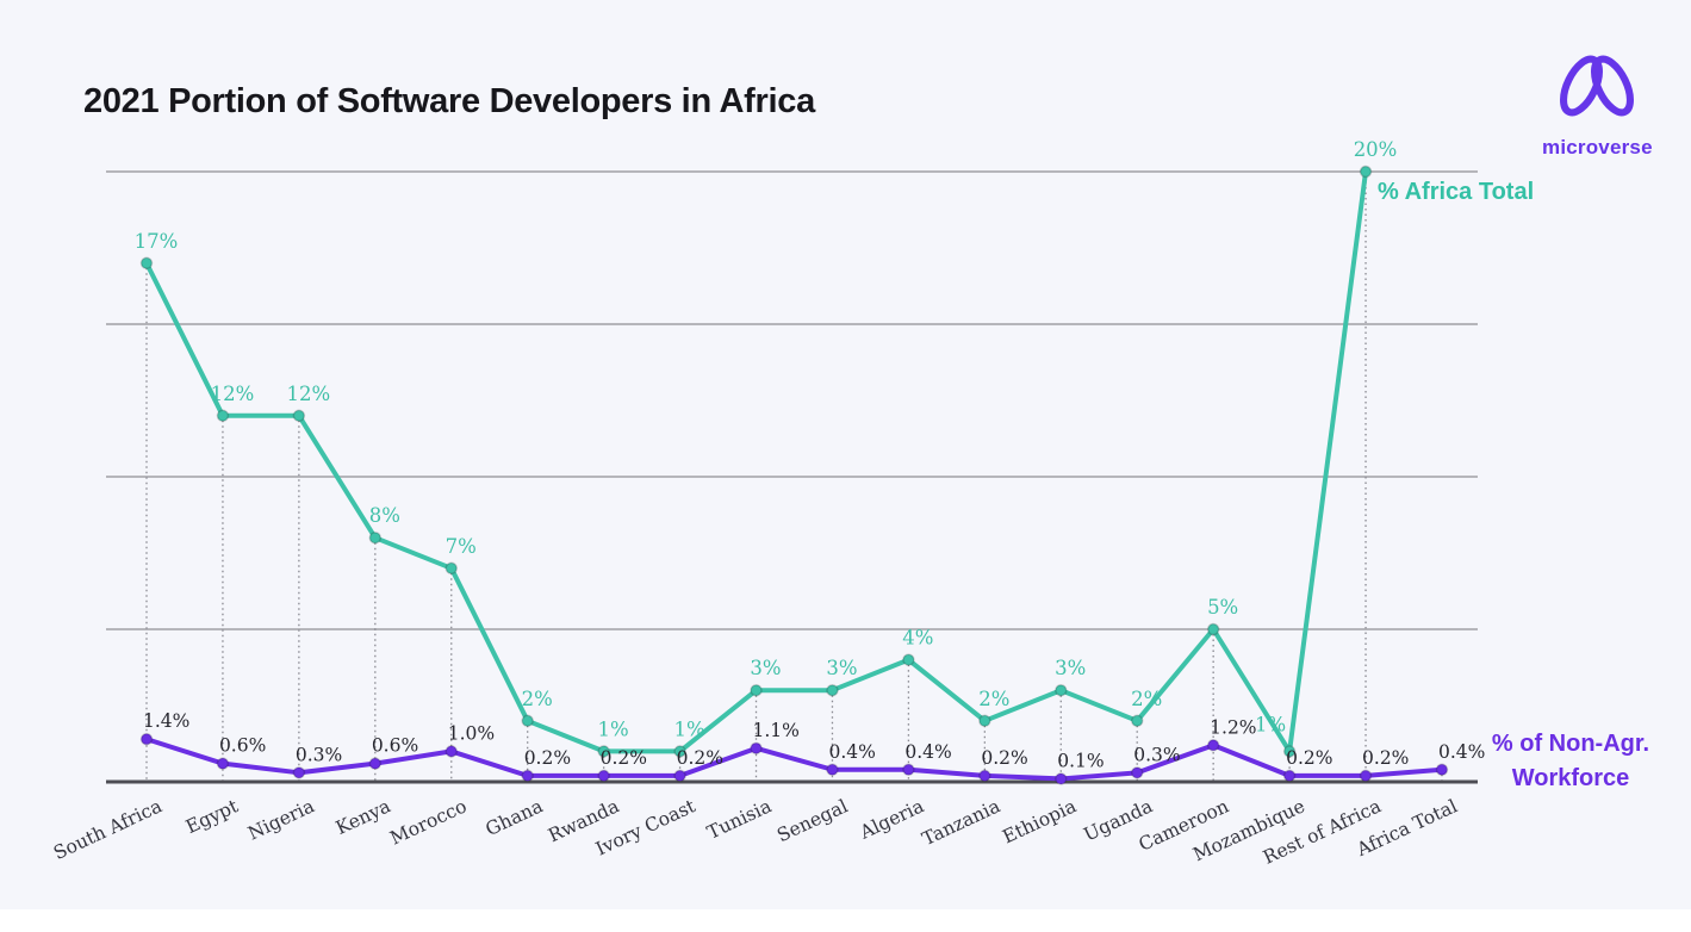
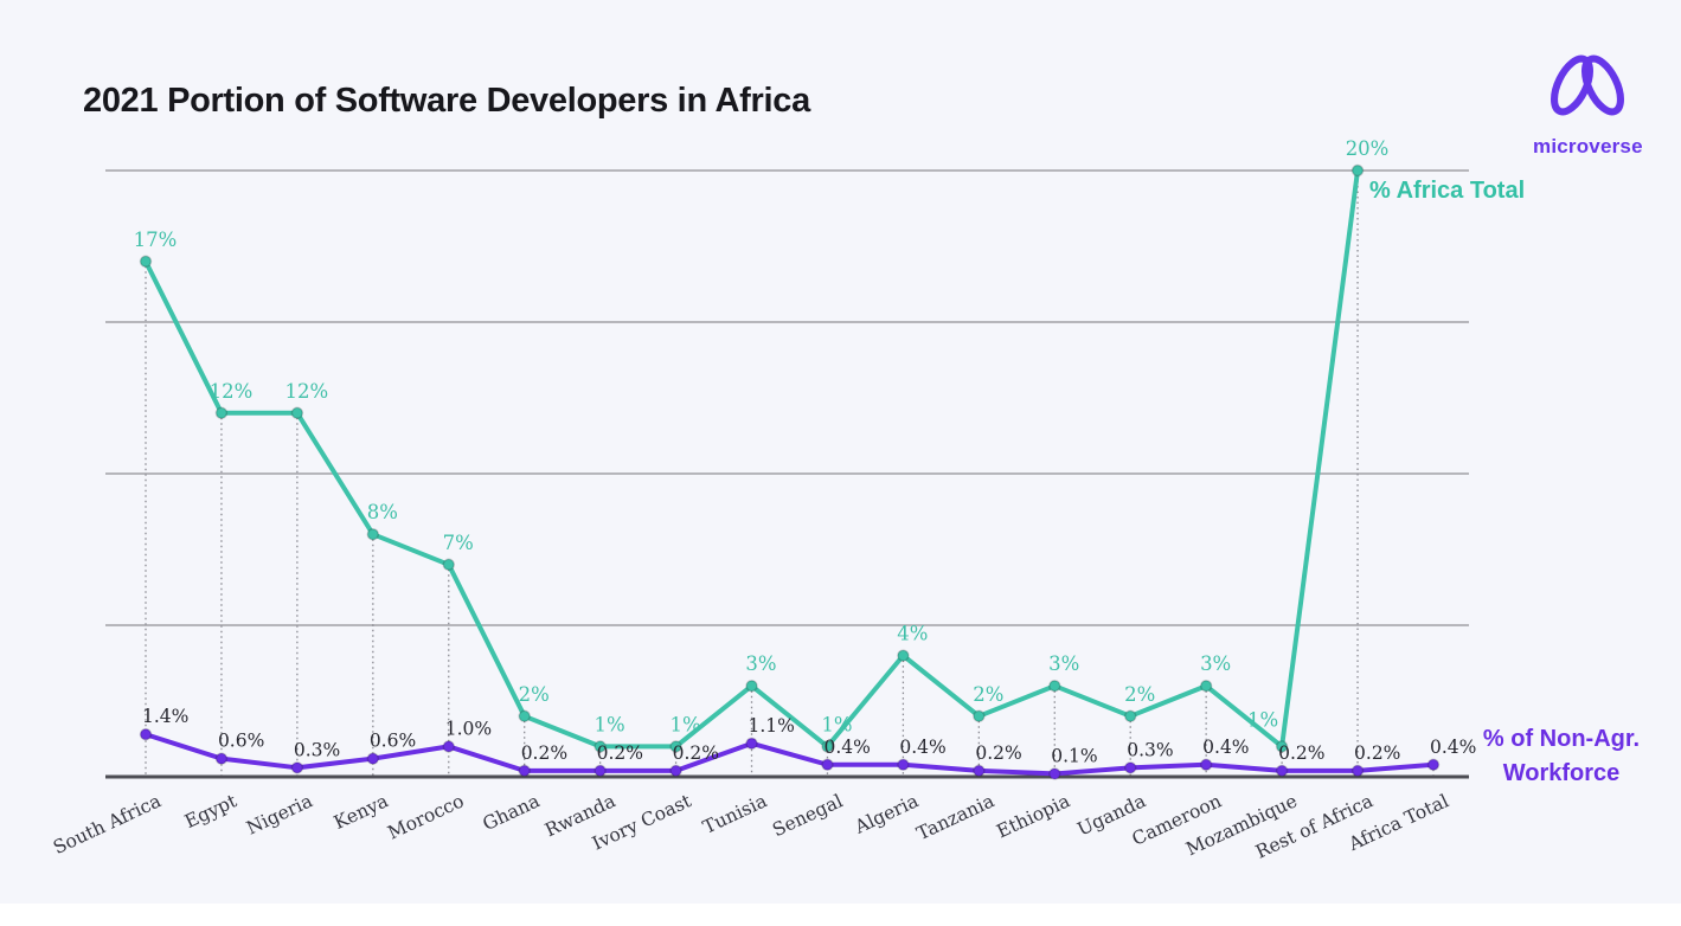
% Africa Total/Senegal: 3% -> 1%
% Africa Total/Cameroon: 5% -> 3%
% of Non-Agr. Workforce/Cameroon: 1.2% -> 0.4%
